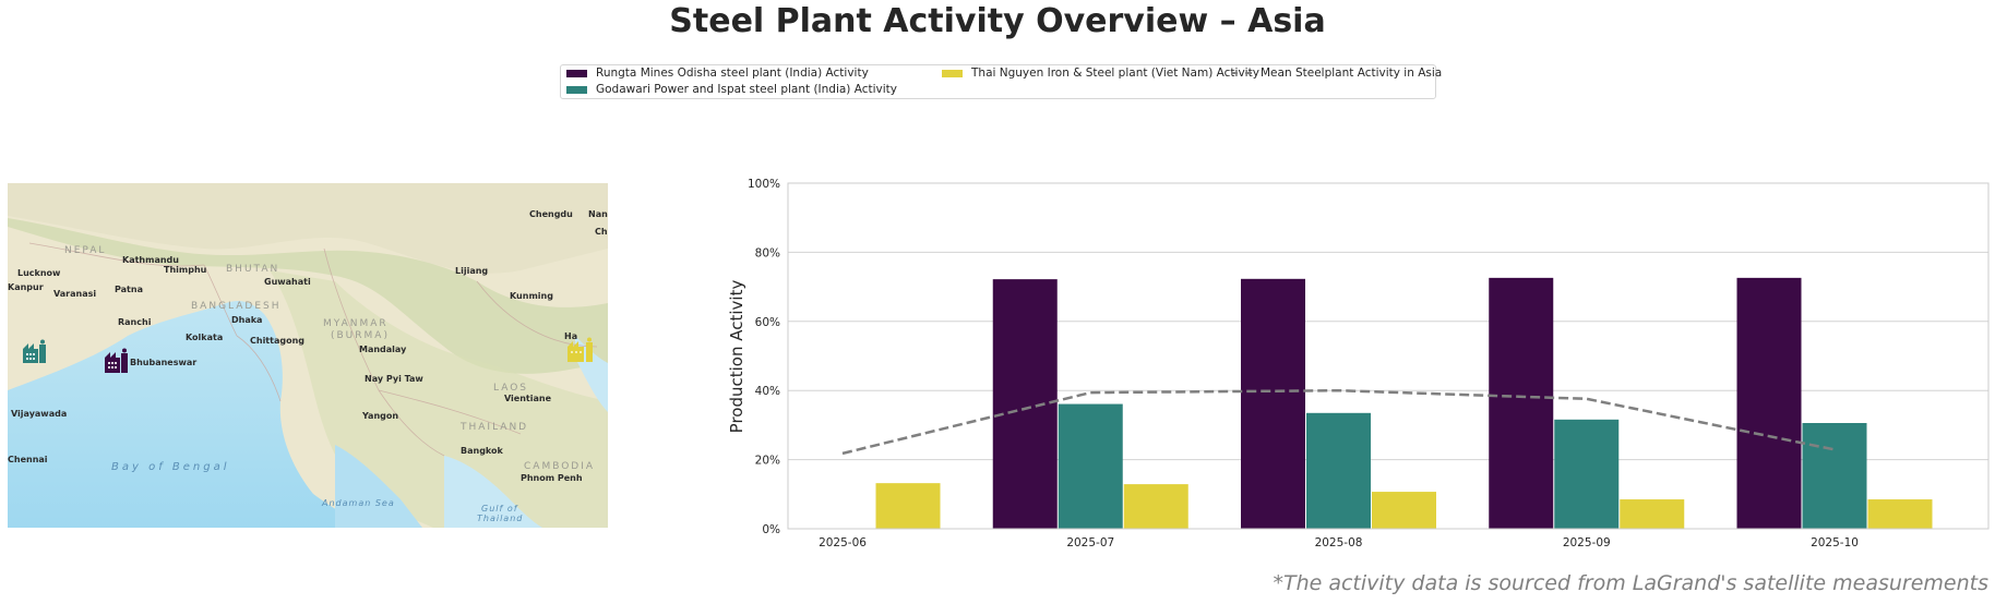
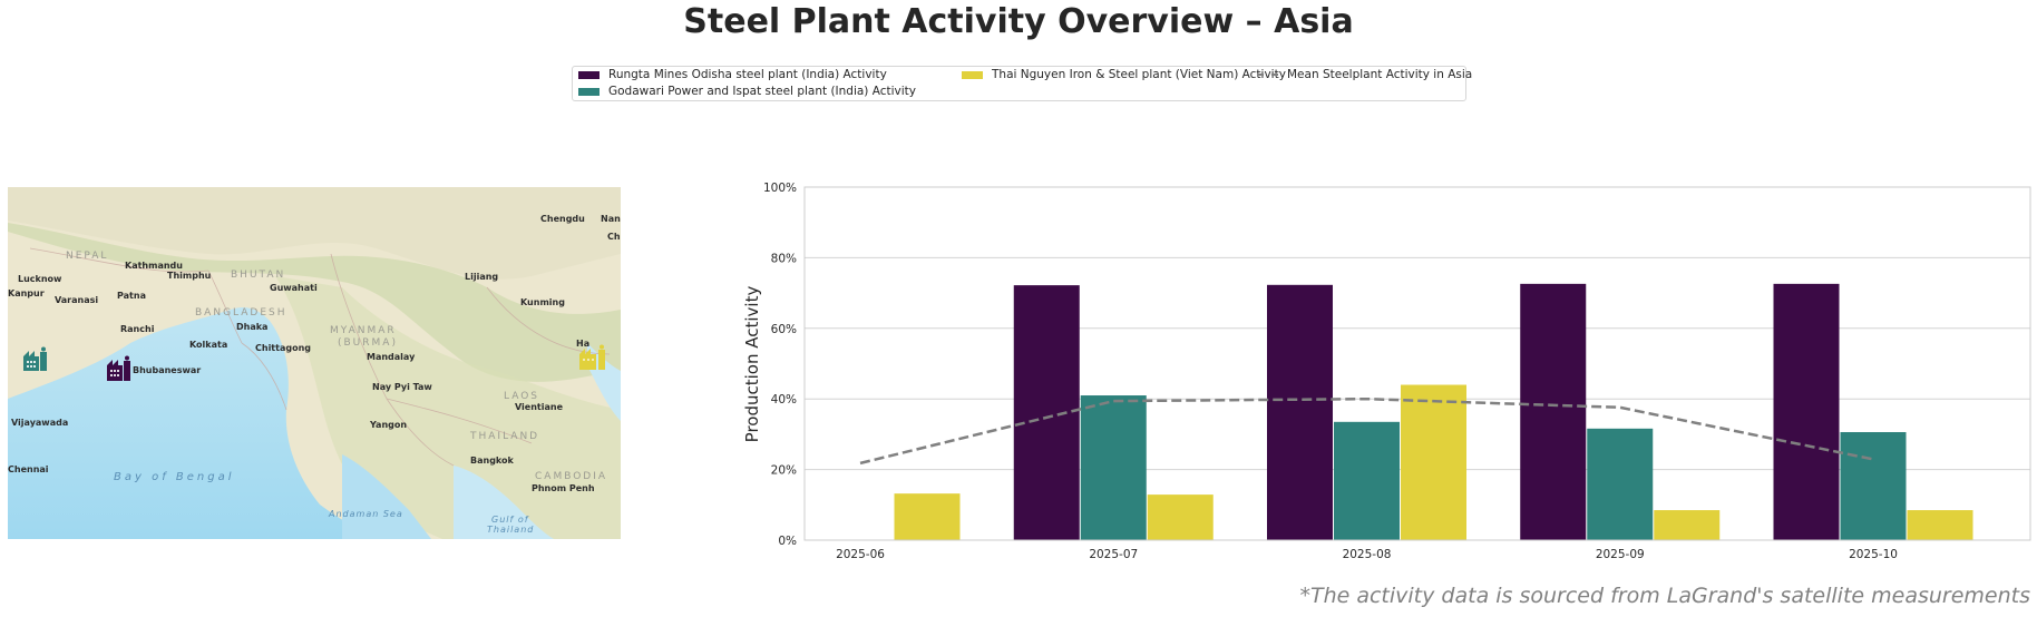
Godawari Power and Ispat steel plant (India) Activity/2025-07: 36% -> 41%
Thai Nguyen Iron & Steel plant (Viet Nam) Activity/2025-08: 11% -> 44%
